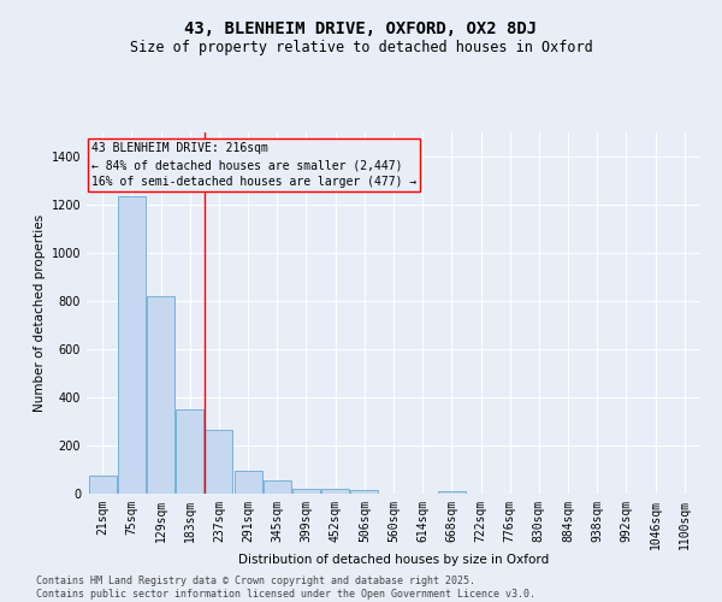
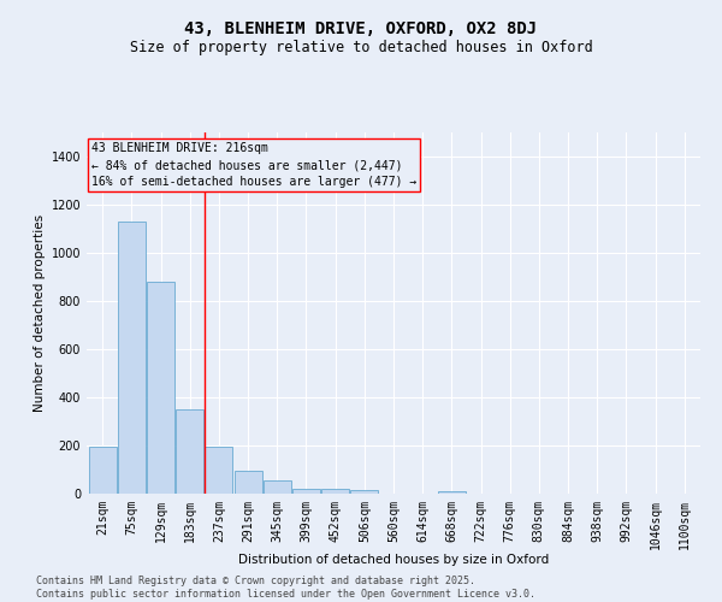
21sqm: 75 -> 193
75sqm: 1235 -> 1130
129sqm: 820 -> 880
237sqm: 265 -> 197
